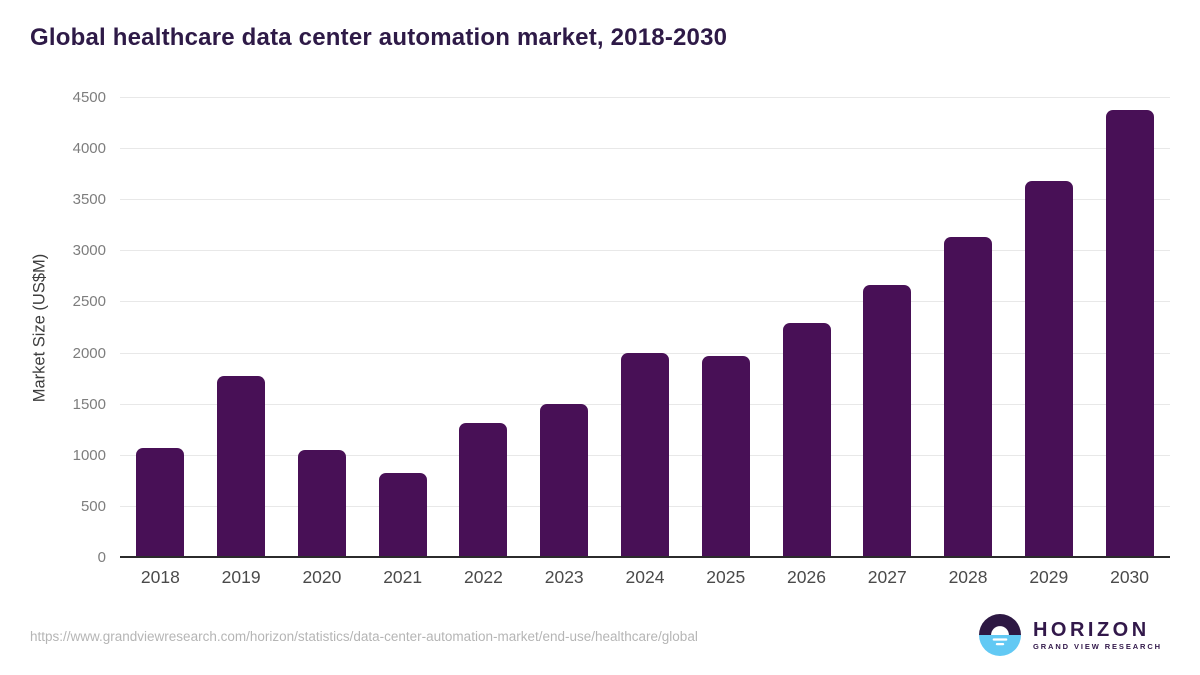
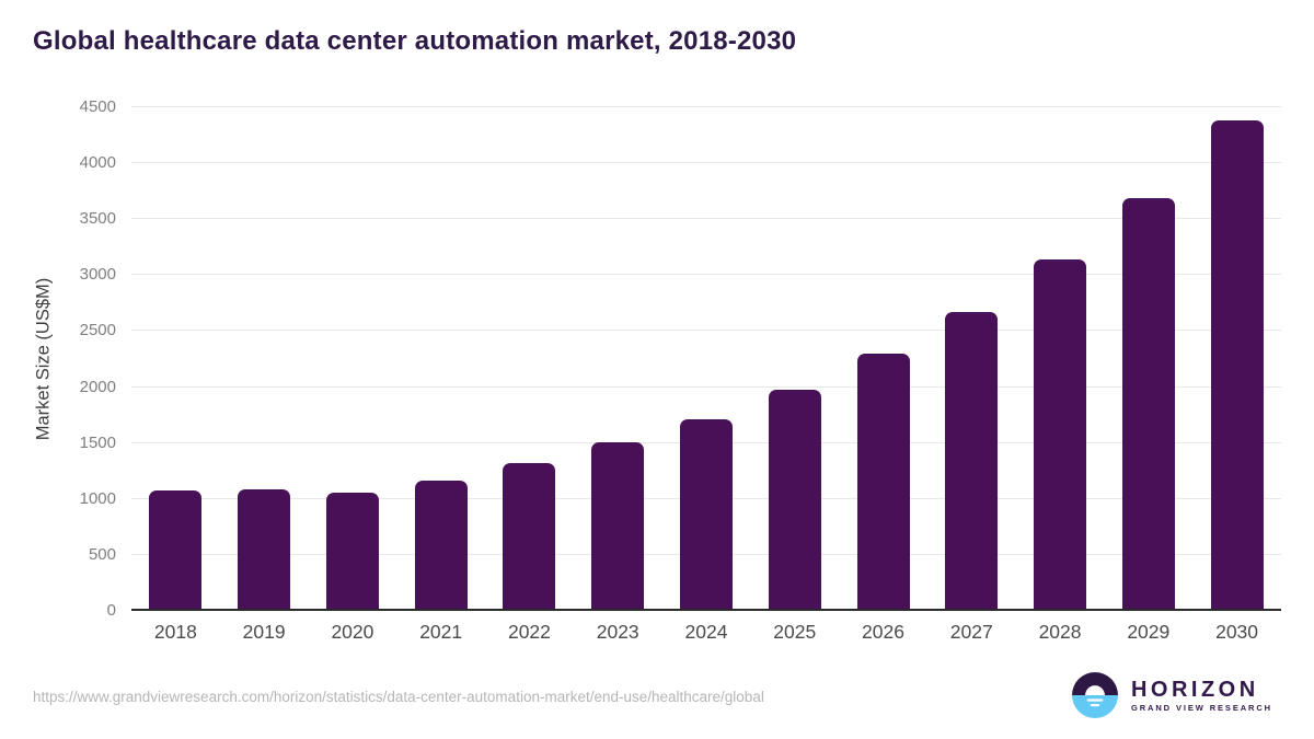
2019: 1780 -> 1080
2021: 830 -> 1160
2024: 2010 -> 1720
